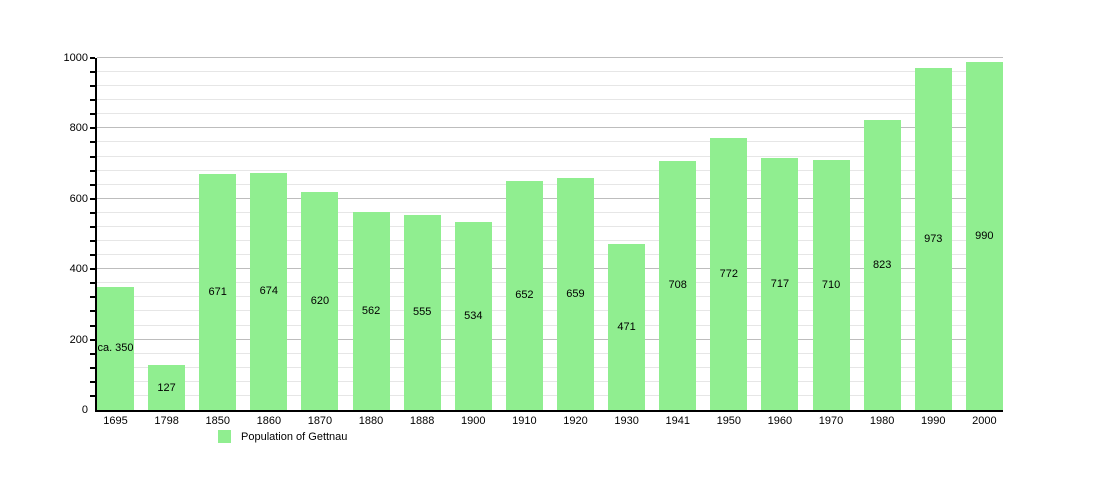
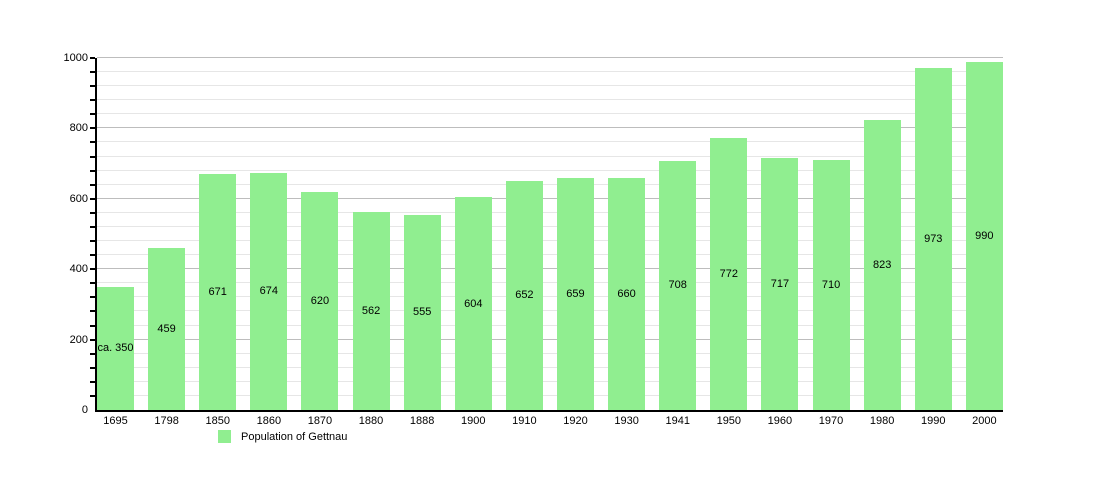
1798: 127 -> 459
1900: 534 -> 604
1930: 471 -> 660
